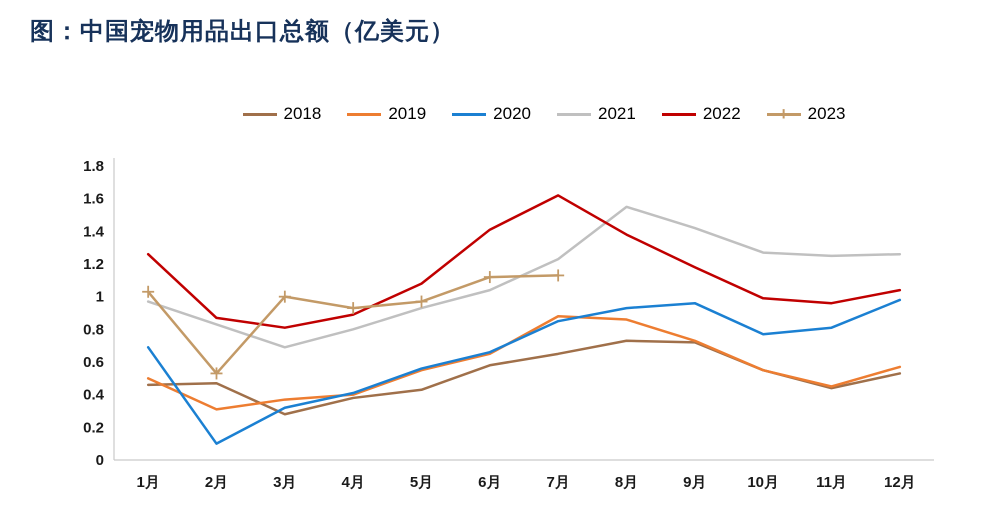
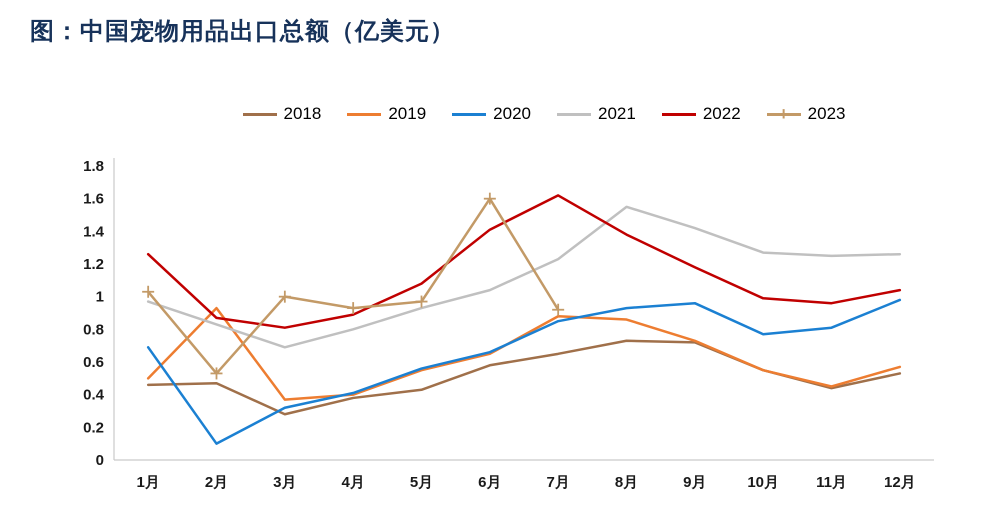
2019/2月: 0.31 -> 0.93
2023/6月: 1.12 -> 1.60
2023/7月: 1.13 -> 0.92
